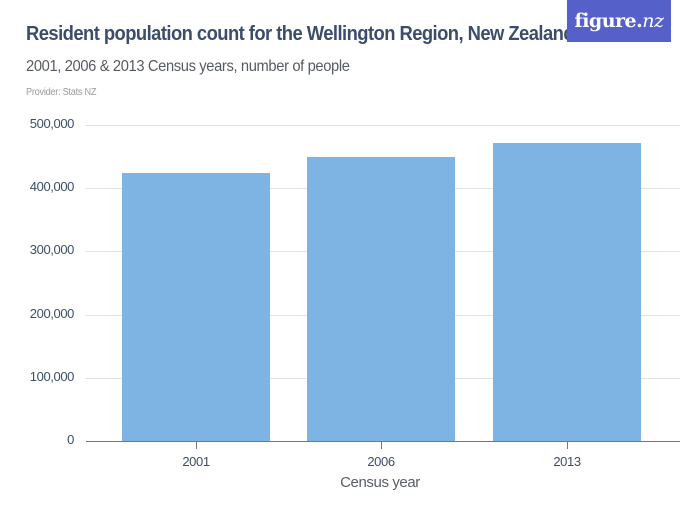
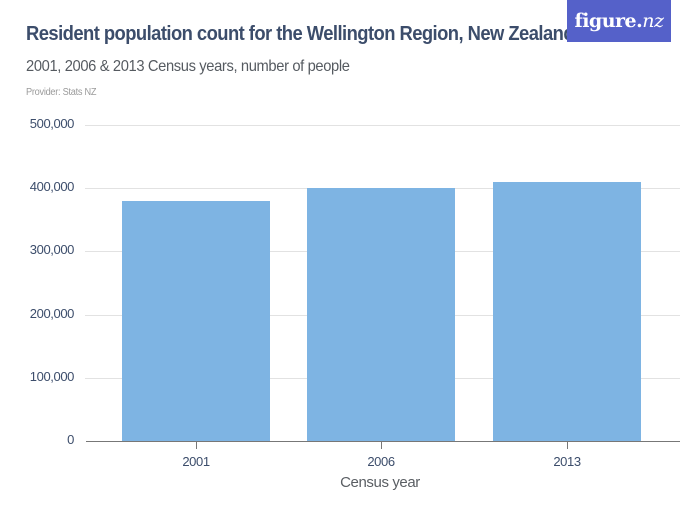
2001: 420000 -> 380000
2006: 450000 -> 400000
2013: 470000 -> 410000
